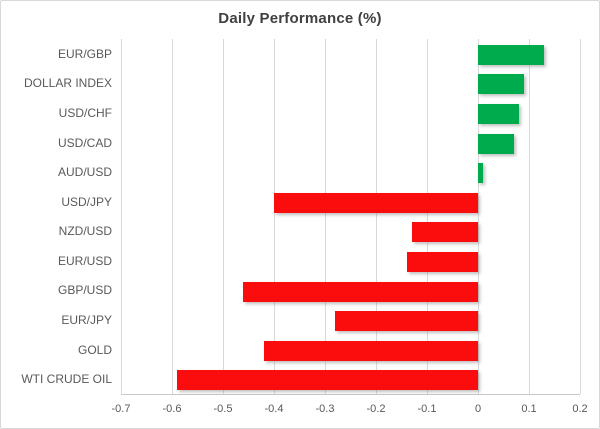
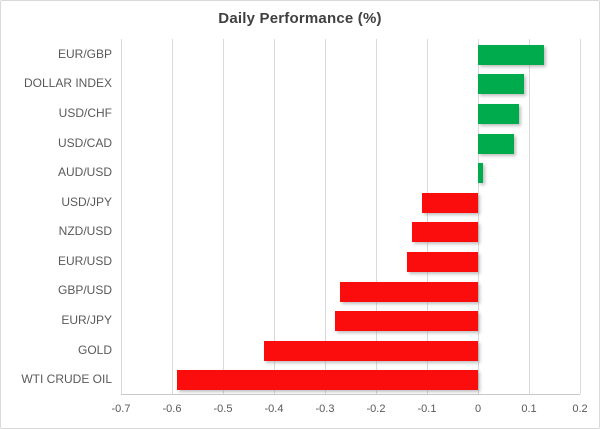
USD/JPY: -0.40 -> -0.11
GBP/USD: -0.46 -> -0.27
